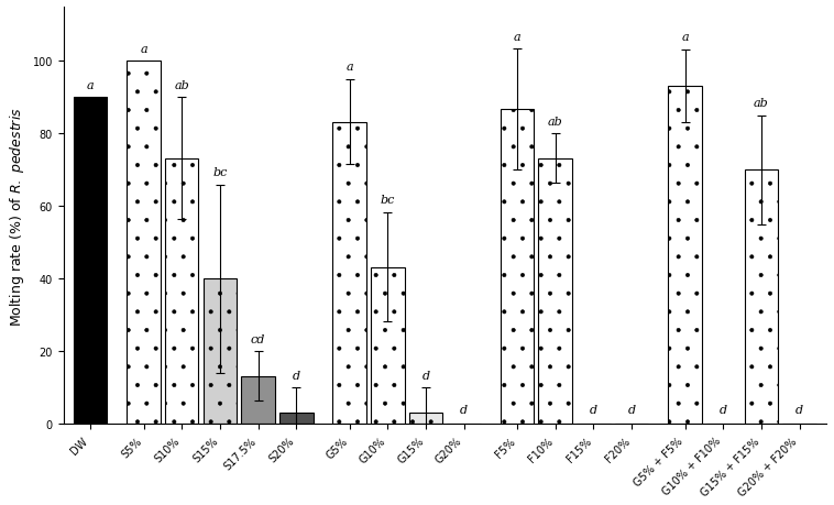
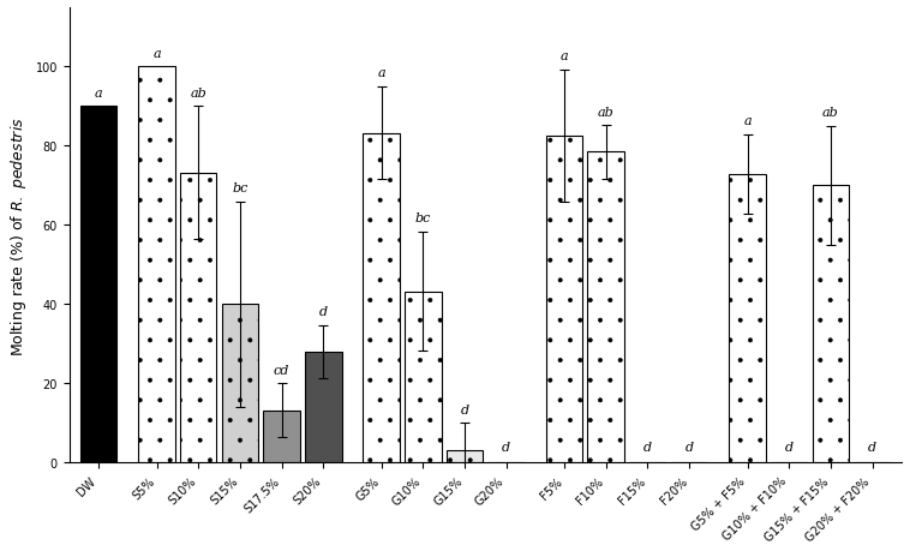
S20%: 3.3 -> 28.0
F5%: 86.7 -> 82.5
F10%: 73.3 -> 78.5
G5% + F5%: 93.3 -> 73.0
